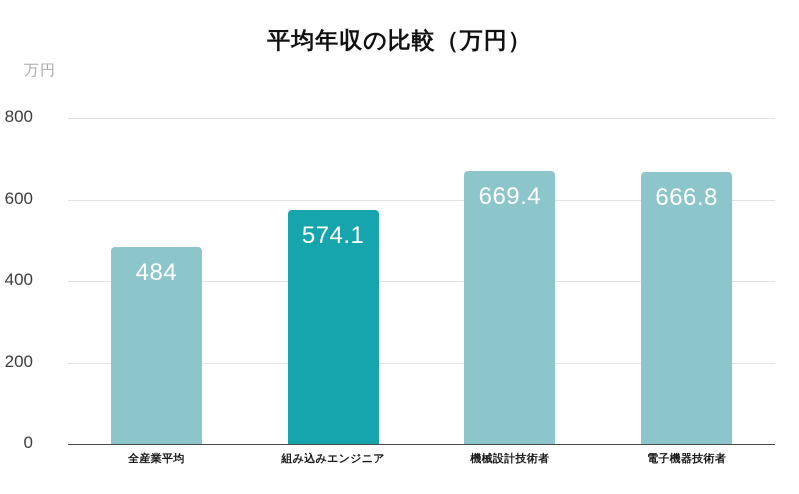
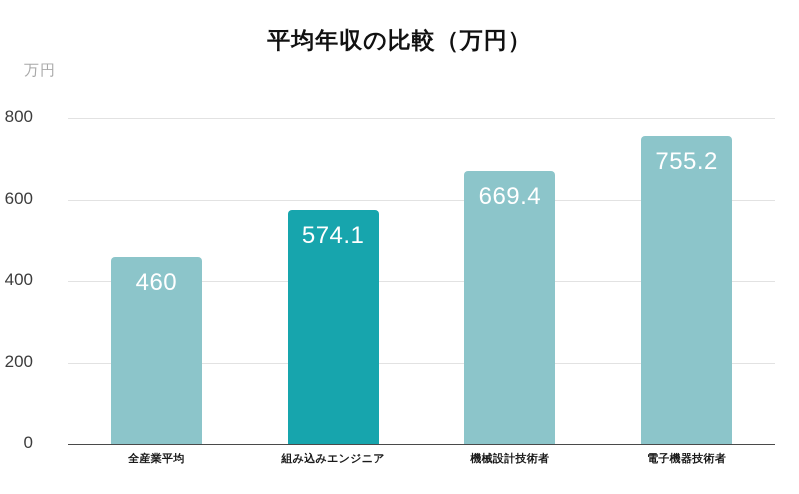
全産業平均: 484 -> 460
電子機器技術者: 666.8 -> 755.2
